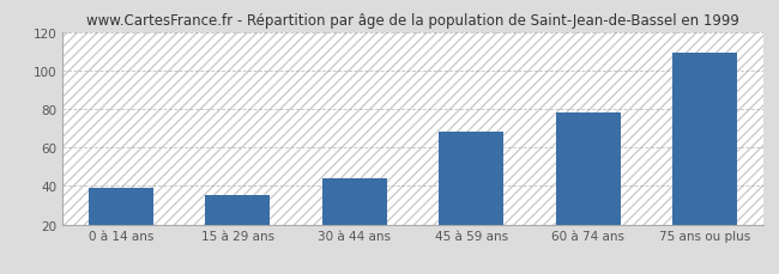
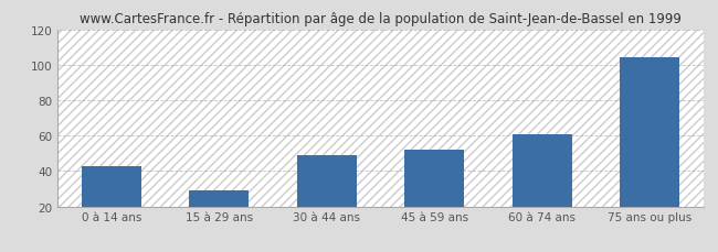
0 à 14 ans: 39 -> 43
15 à 29 ans: 35 -> 29
30 à 44 ans: 44 -> 49
45 à 59 ans: 68 -> 52
60 à 74 ans: 78 -> 61
75 ans ou plus: 109 -> 104
